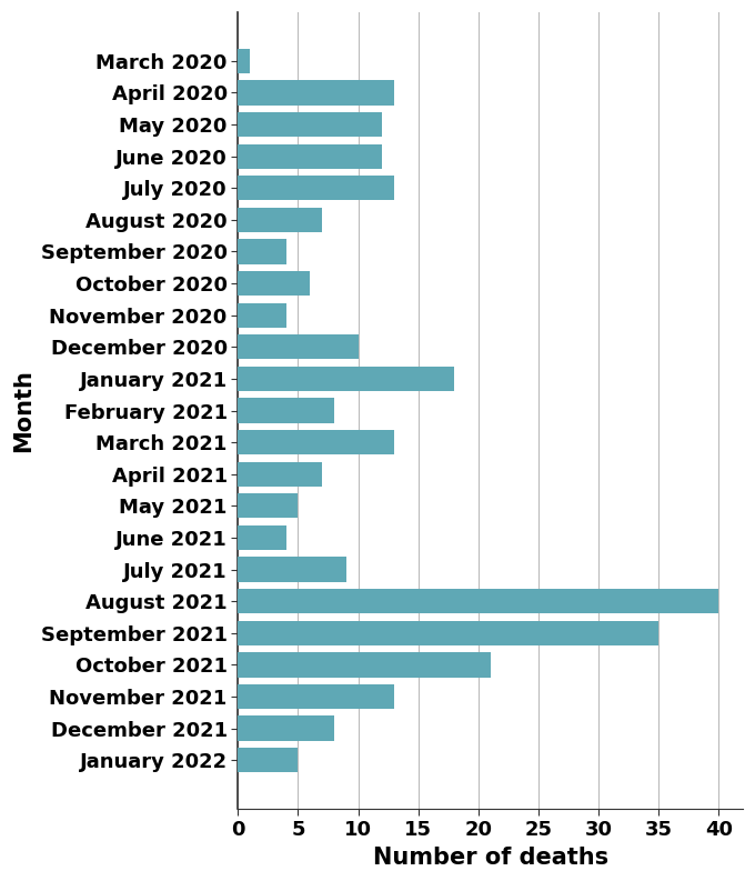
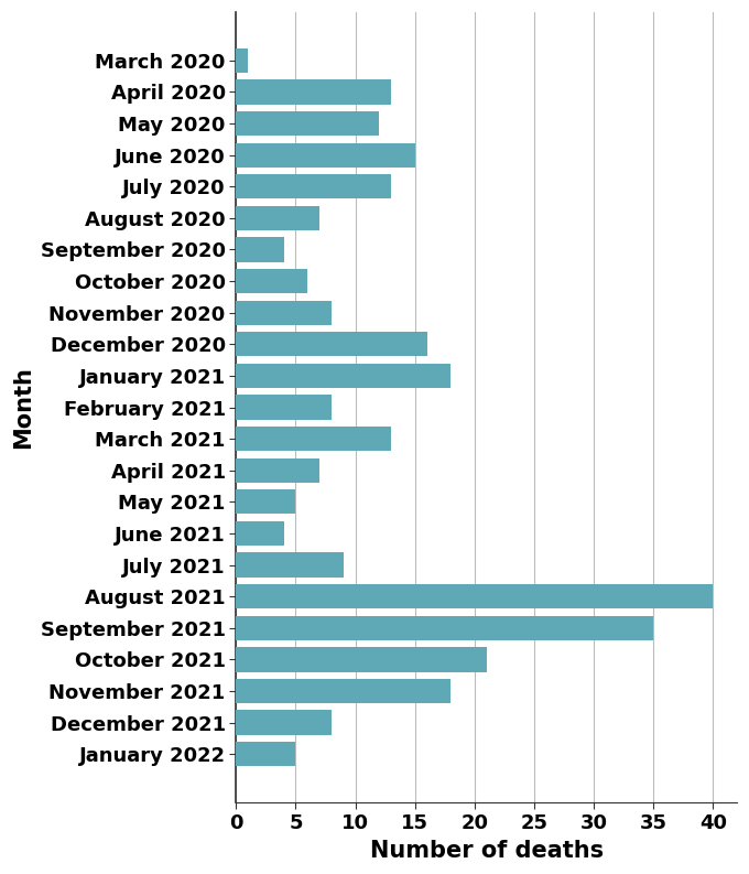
June 2020: 12 -> 15
November 2020: 4 -> 8
December 2020: 10 -> 16
November 2021: 13 -> 18
